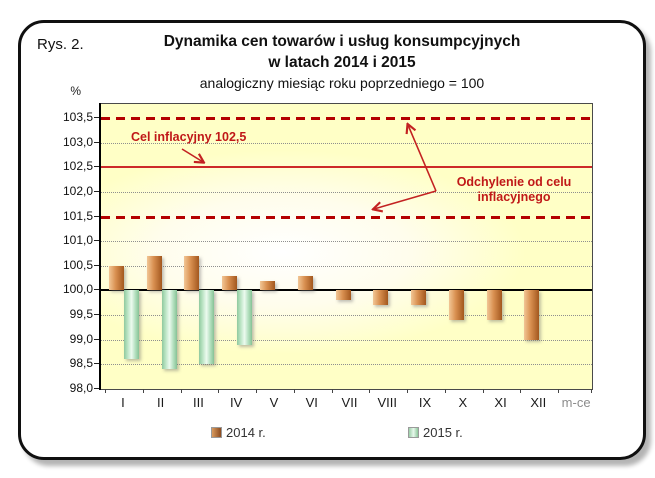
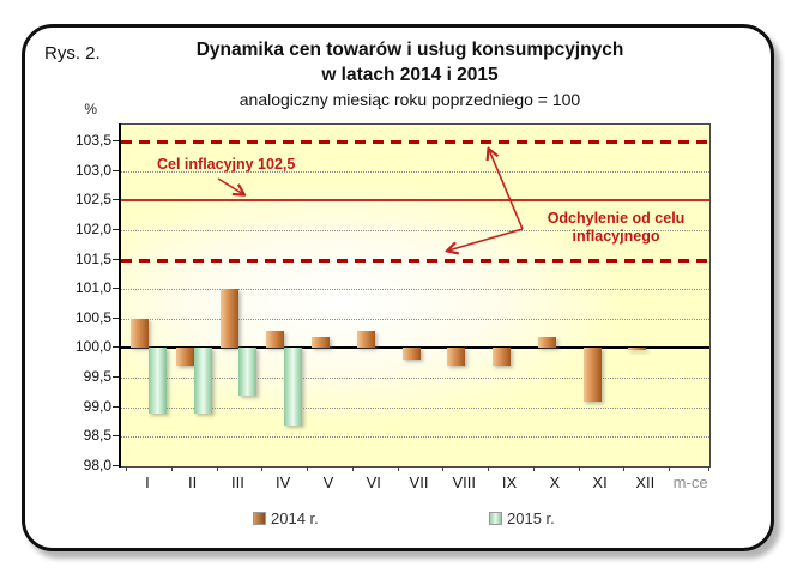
2015 r./I: 98,6 -> 98,9
2014 r./II: 100,7 -> 99,7
2015 r./II: 98,4 -> 98,9
2014 r./III: 100,7 -> 101,0
2015 r./III: 98,5 -> 99,2
2015 r./IV: 98,9 -> 98,7
2014 r./X: 99,4 -> 100,2
2014 r./XI: 99,4 -> 99,1
2014 r./XII: 99,0 -> 100,0
